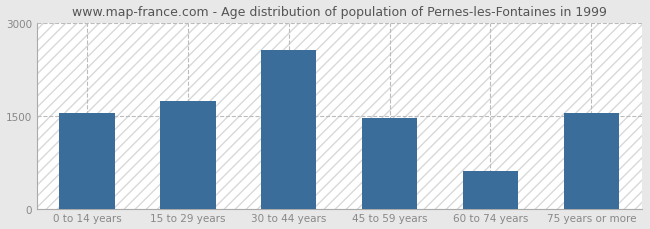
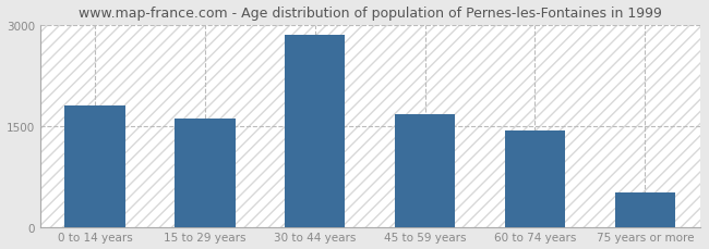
0 to 14 years: 1540 -> 1810
15 to 29 years: 1740 -> 1610
30 to 44 years: 2560 -> 2860
45 to 59 years: 1460 -> 1680
60 to 74 years: 600 -> 1440
75 years or more: 1540 -> 500
